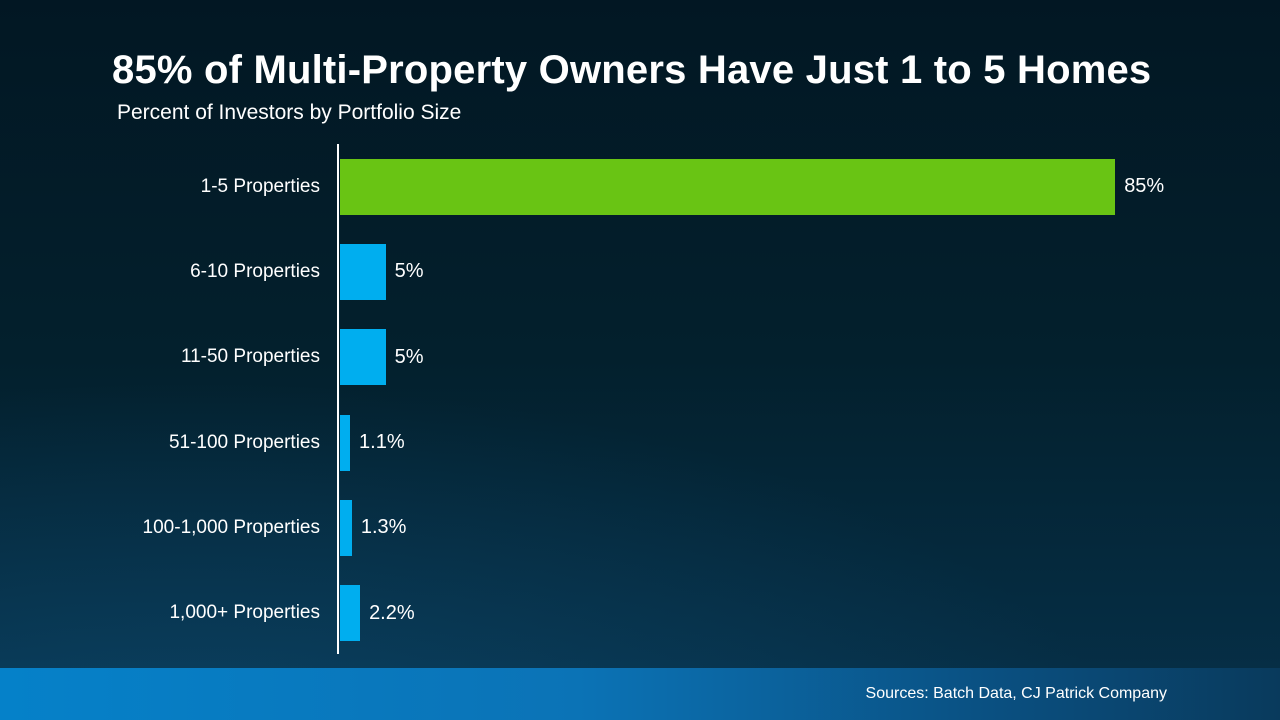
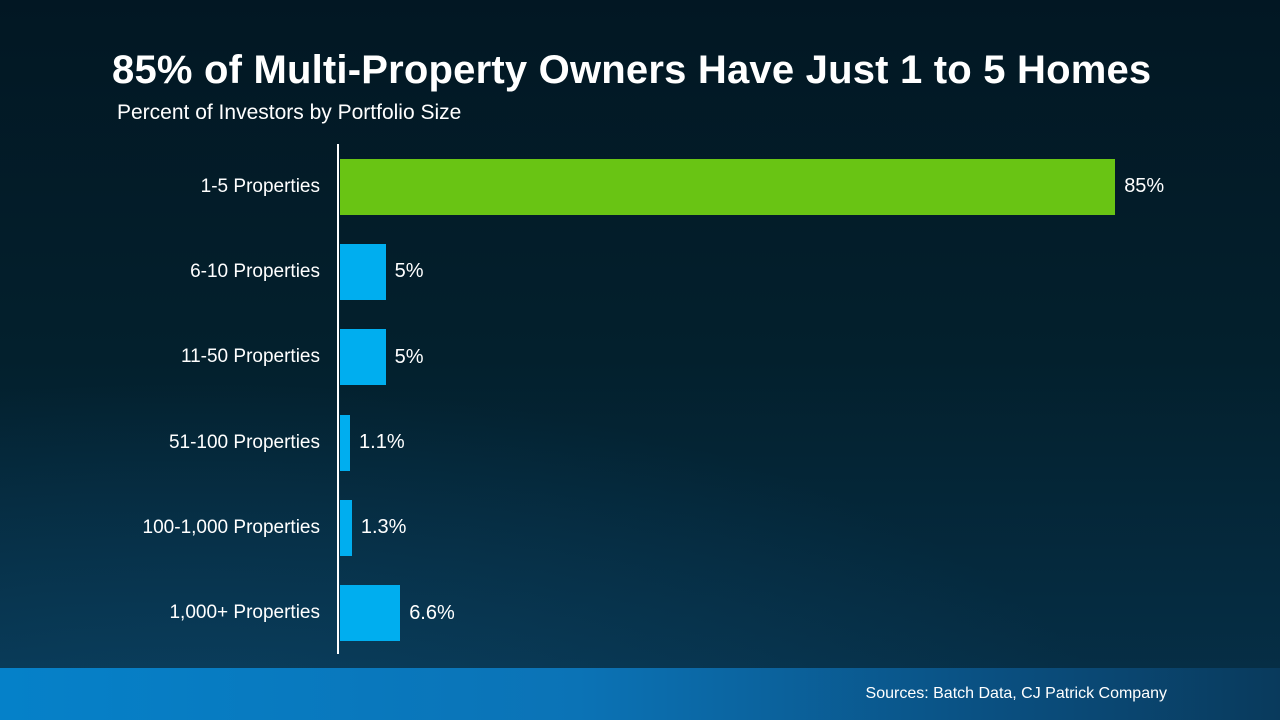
1,000+ Properties: 2.2% -> 6.6%
